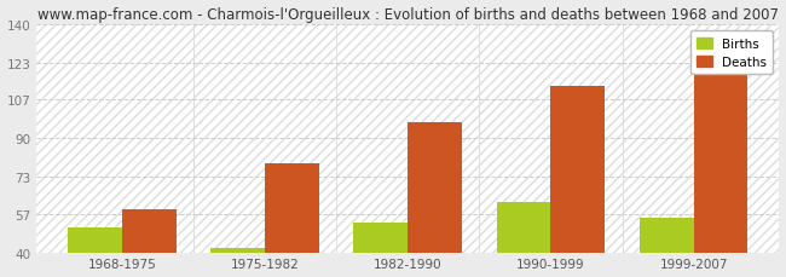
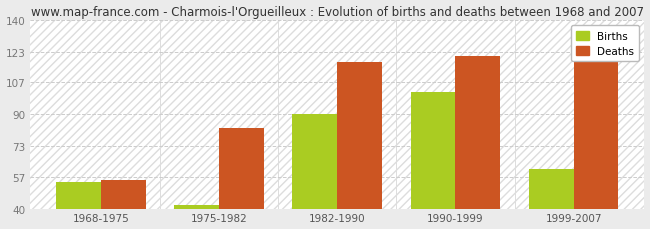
Births/1968-1975: 51 -> 54
Deaths/1968-1975: 59 -> 55
Deaths/1975-1982: 79 -> 83
Births/1982-1990: 53 -> 90
Deaths/1982-1990: 97 -> 118
Births/1990-1999: 62 -> 102
Deaths/1990-1999: 113 -> 121
Births/1999-2007: 55 -> 61
